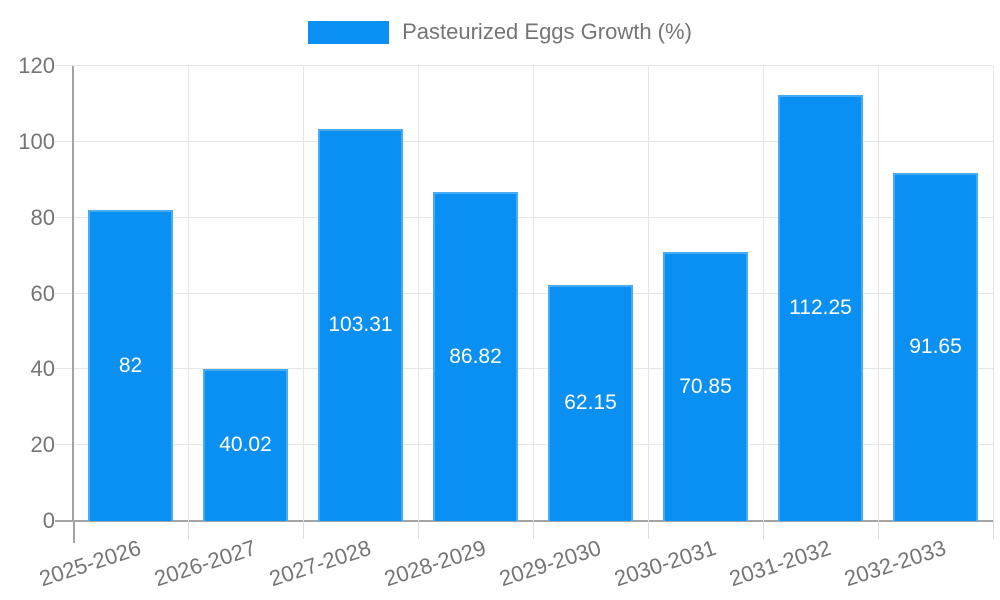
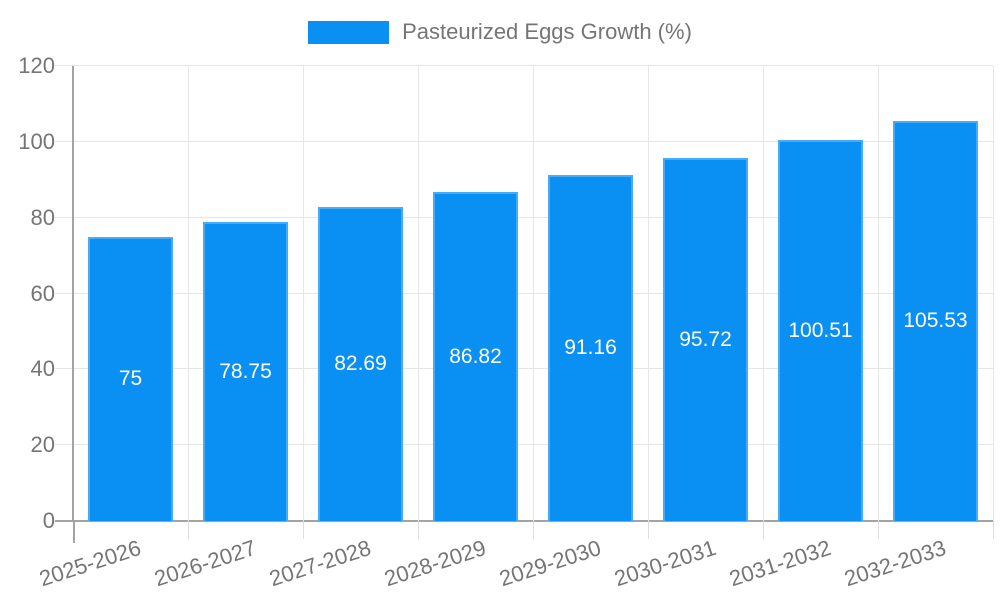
2025-2026: 82 -> 75
2026-2027: 40.02 -> 78.75
2027-2028: 103.31 -> 82.69
2029-2030: 62.15 -> 91.16
2030-2031: 70.85 -> 95.72
2031-2032: 112.25 -> 100.51
2032-2033: 91.65 -> 105.53
